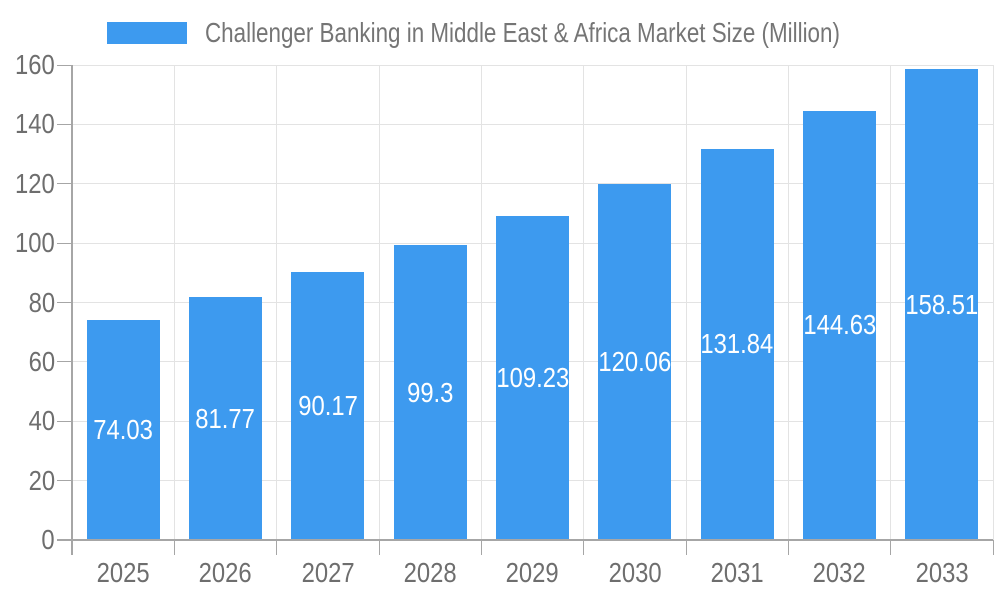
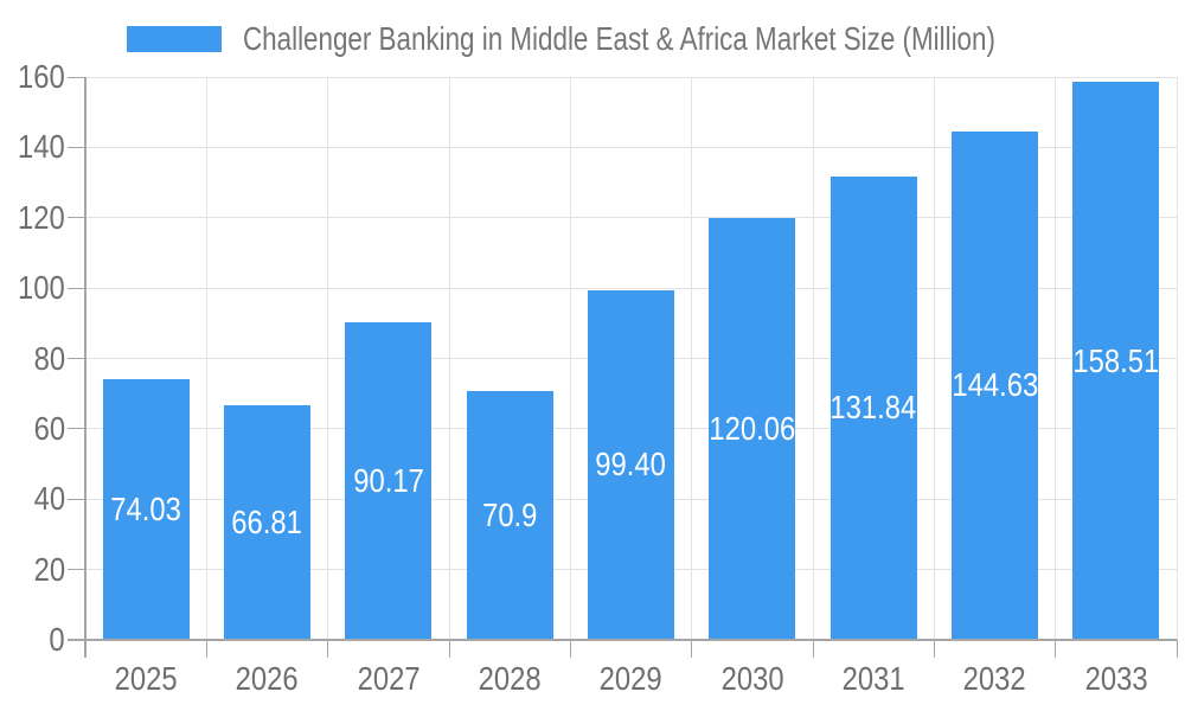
2026: 81.77 -> 66.81
2028: 99.3 -> 70.9
2029: 109.23 -> 99.40
